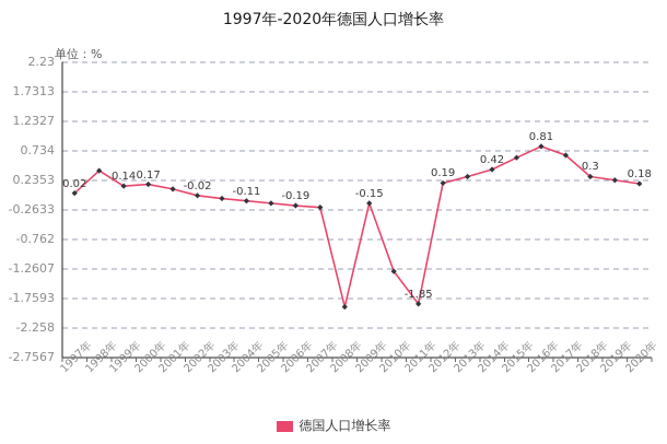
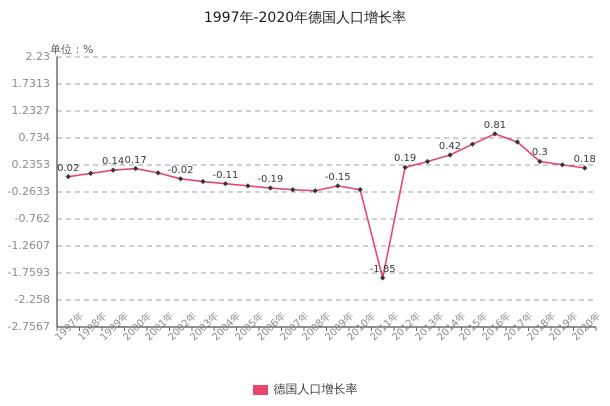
1998年: 0.4 -> 0.1
2008年: -1.9 -> -0.2
2010年: -1.3 -> -0.2
